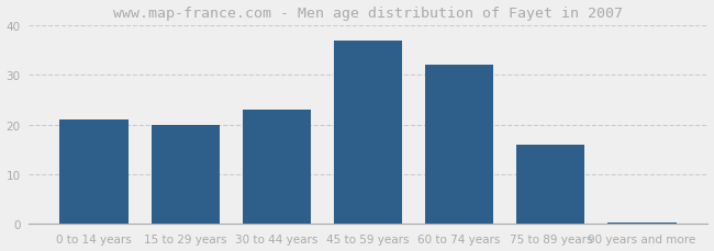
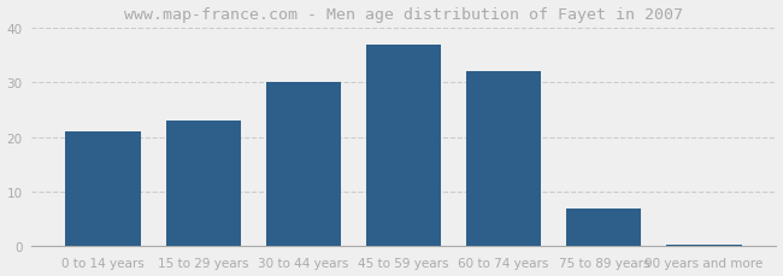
15 to 29 years: 20.0 -> 23.0
30 to 44 years: 23.0 -> 30.0
75 to 89 years: 16.0 -> 7.0
